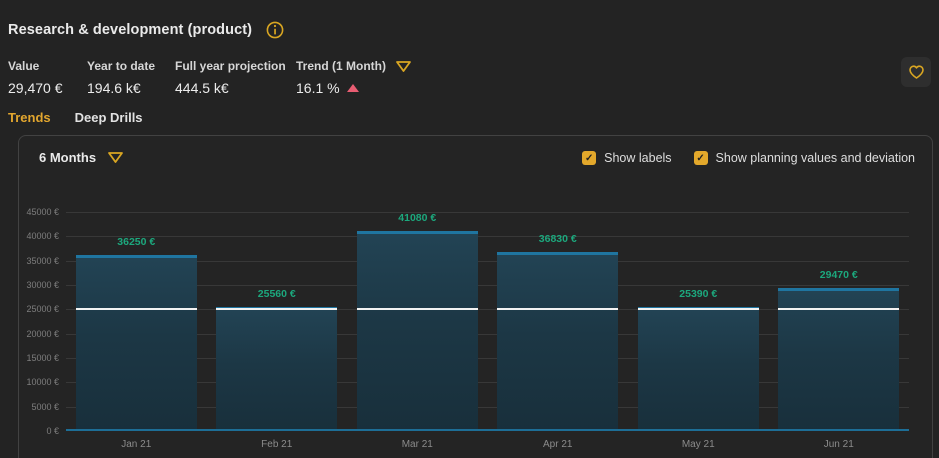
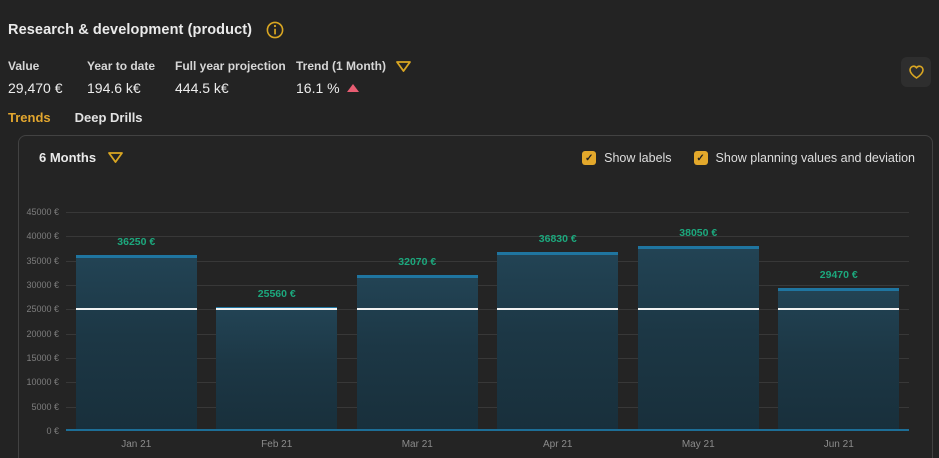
Mar 21: 41080 -> 32070
May 21: 25390 -> 38050
